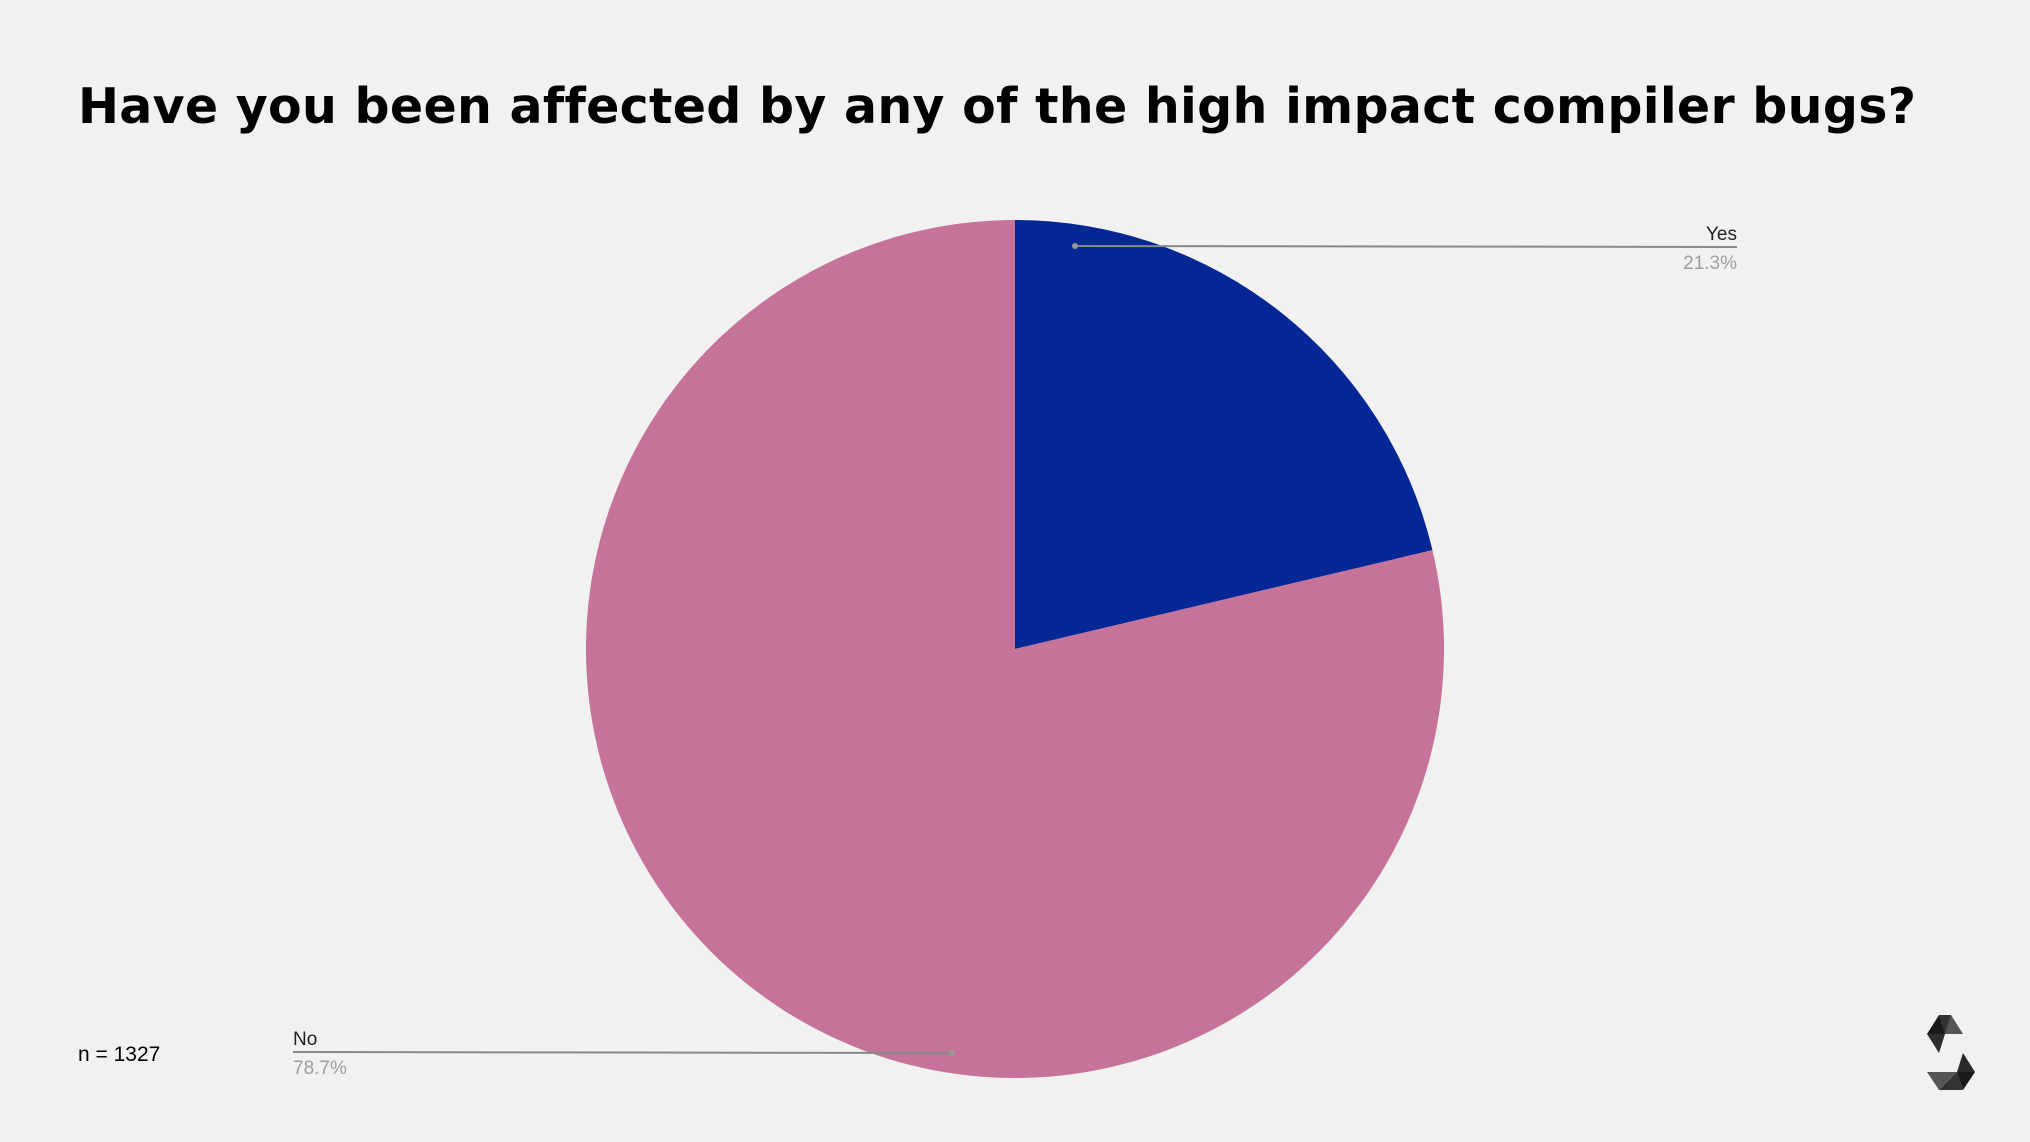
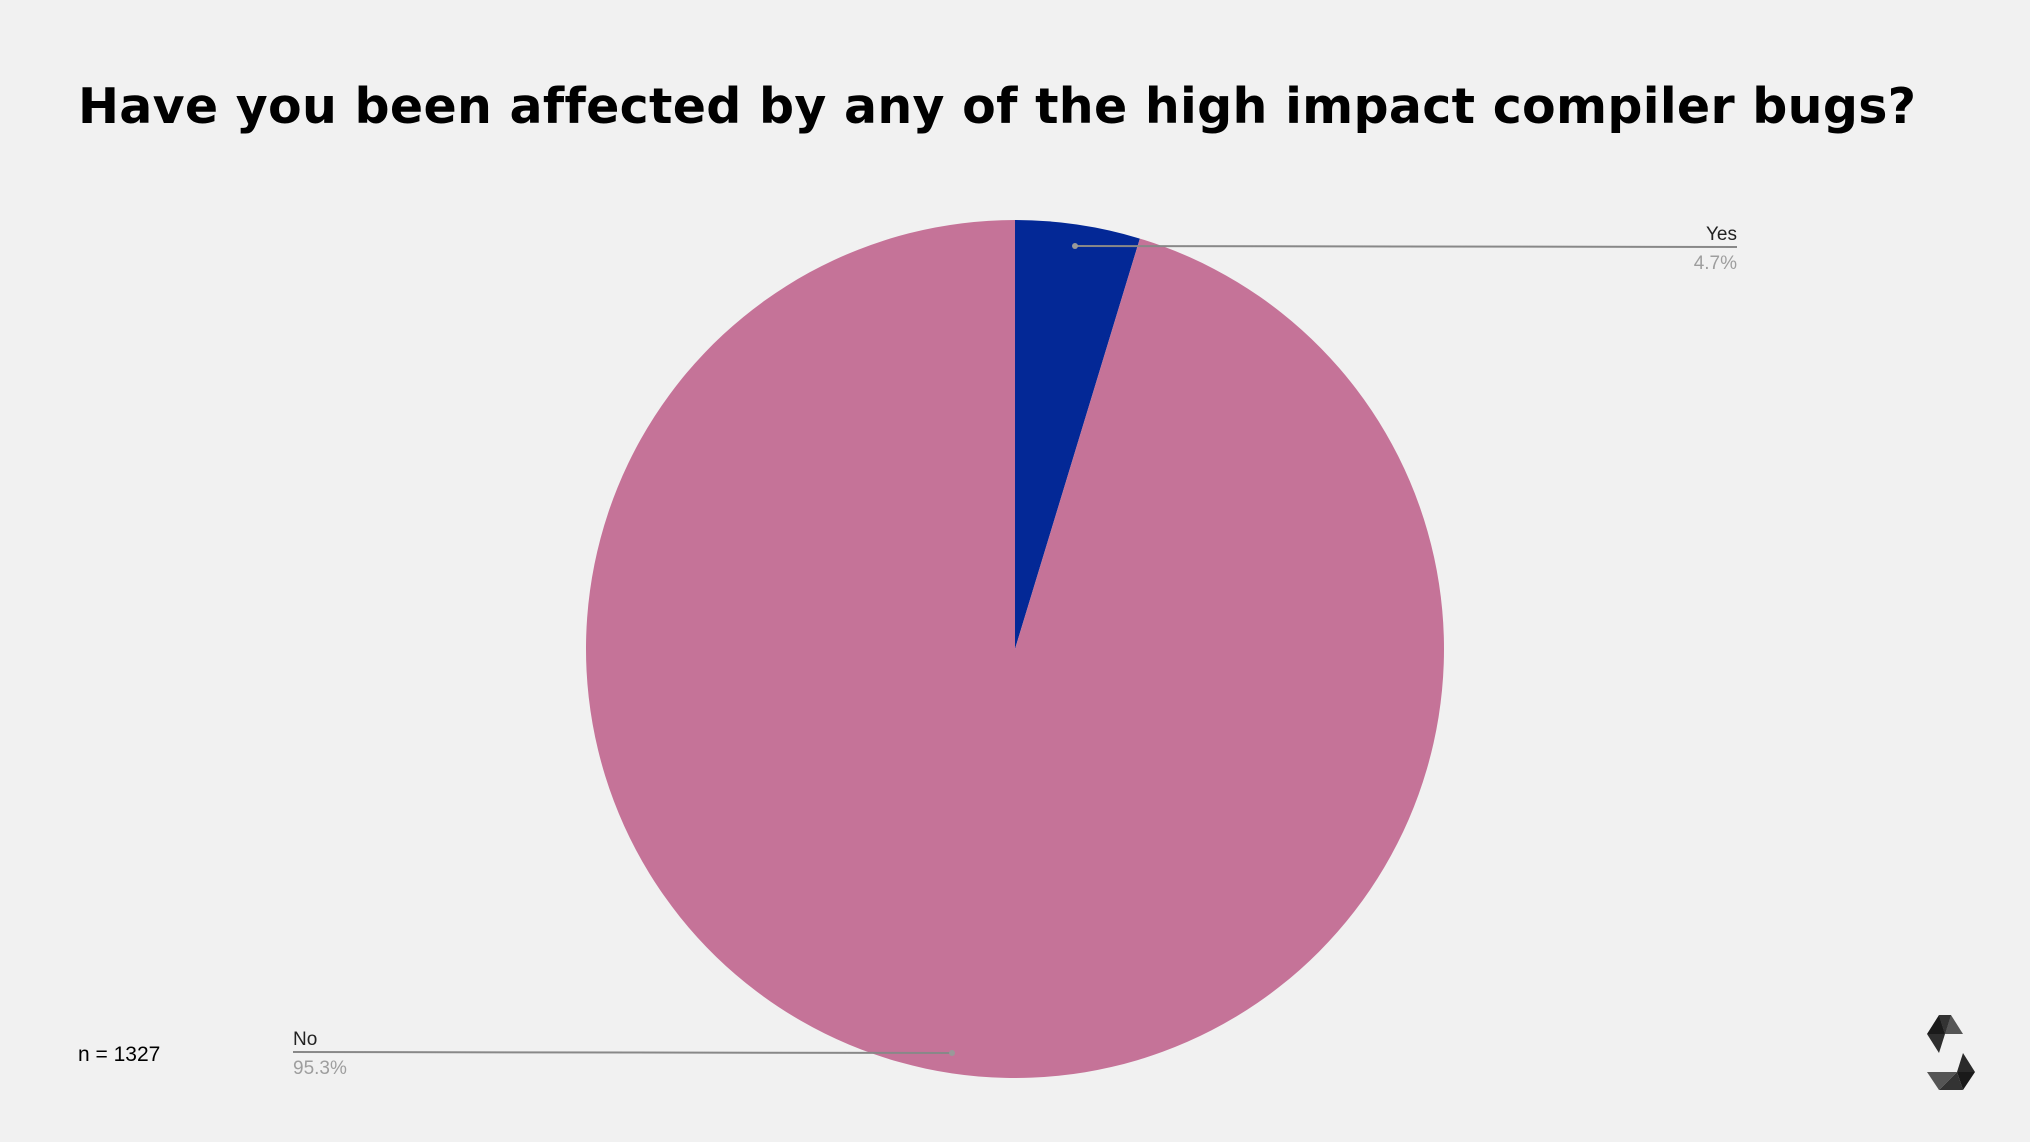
Yes: 21.3% -> 4.7%
No: 78.7% -> 95.3%
